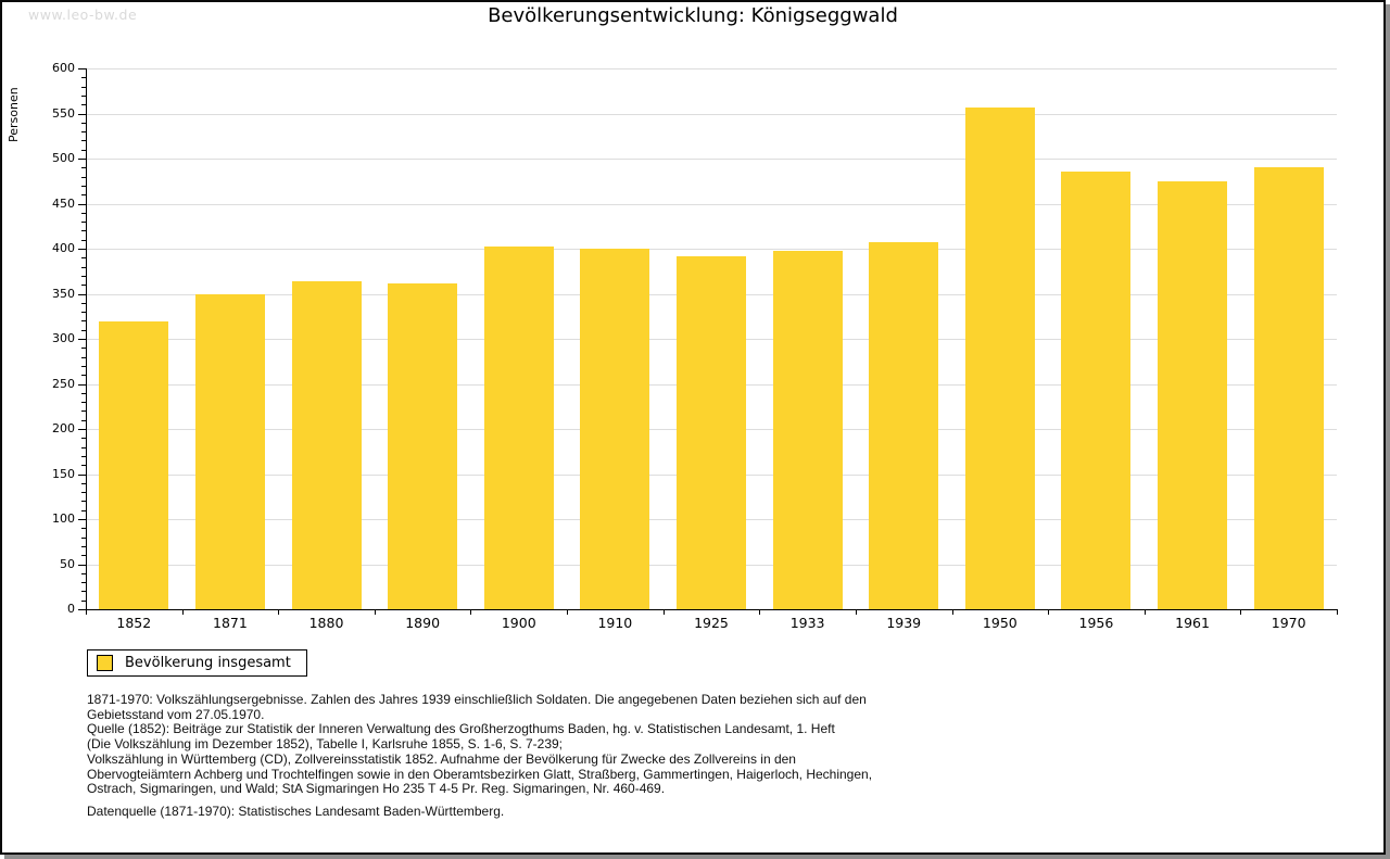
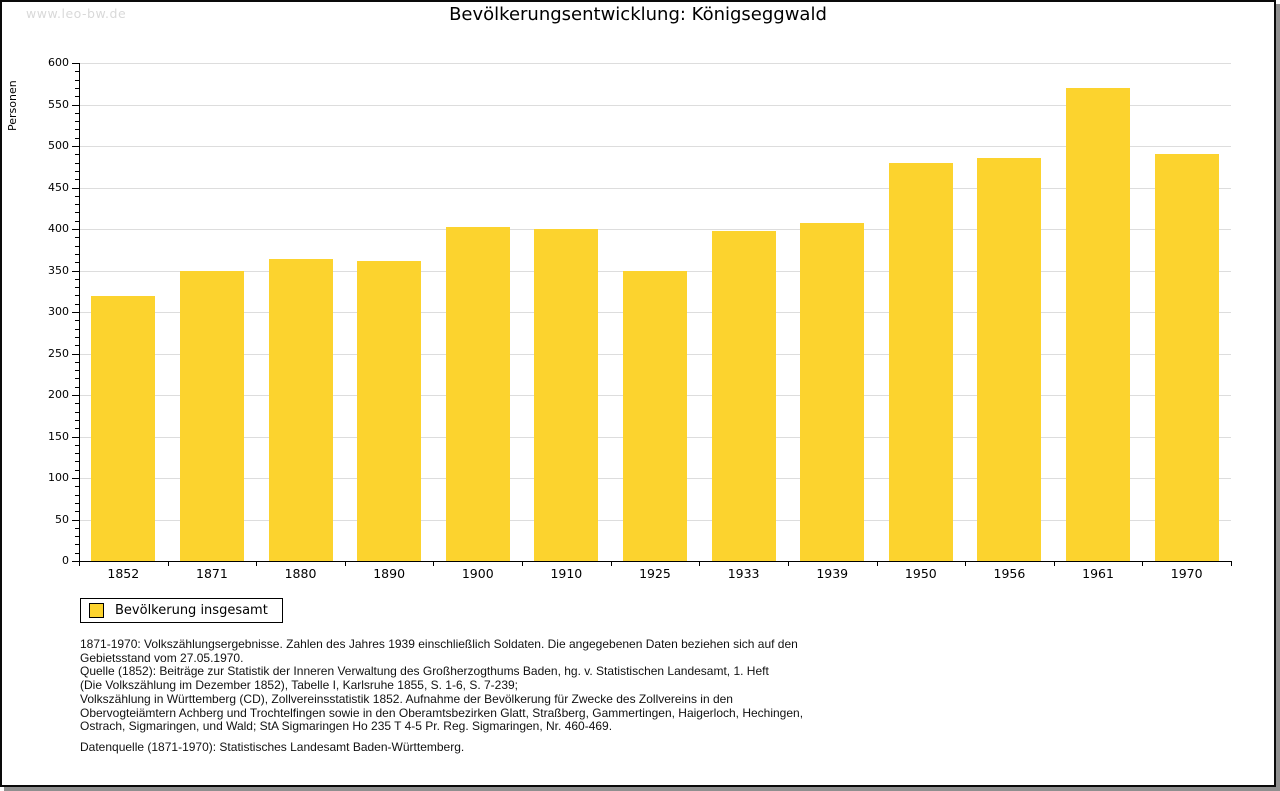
1925: 390 -> 350
1950: 560 -> 480
1961: 480 -> 570
